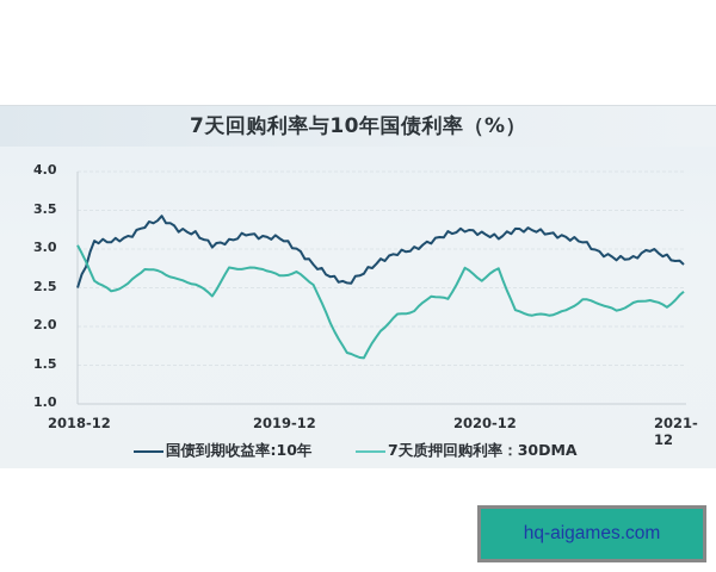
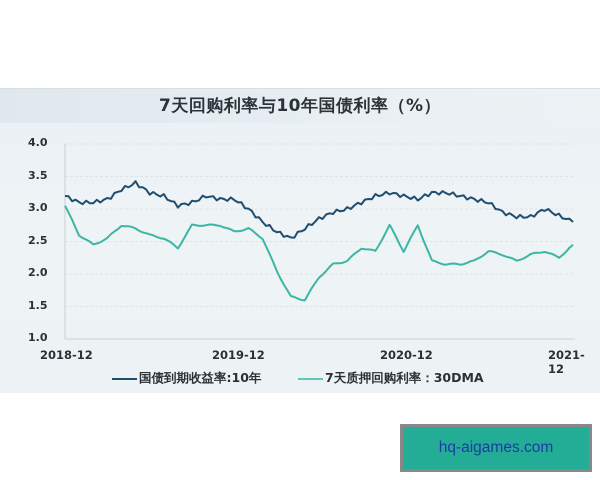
国债到期收益率:10年/2018-12: 2.5 -> 3.2
7天质押回购利率：30DMA/2020-12: 2.6 -> 2.4
